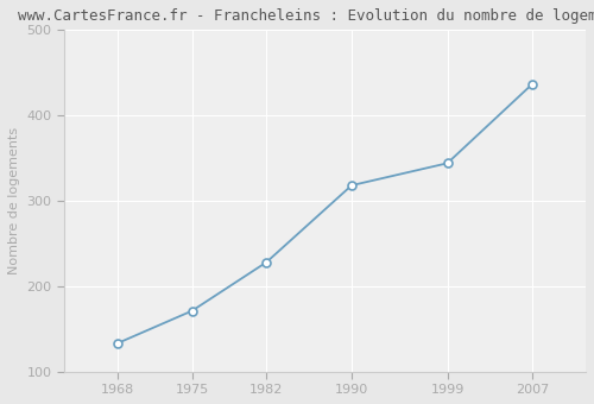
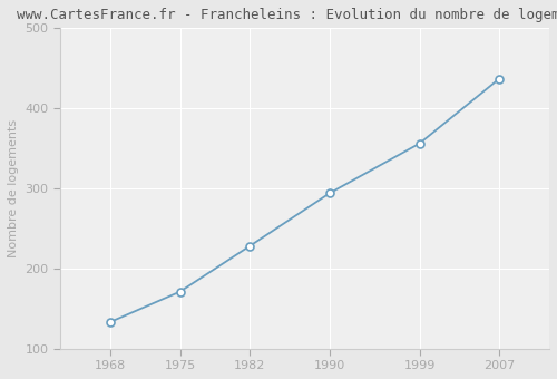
1990: 318 -> 294
1999: 344 -> 356
